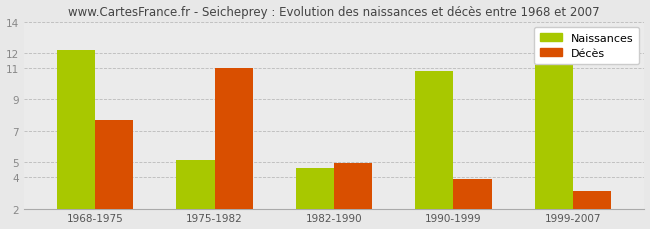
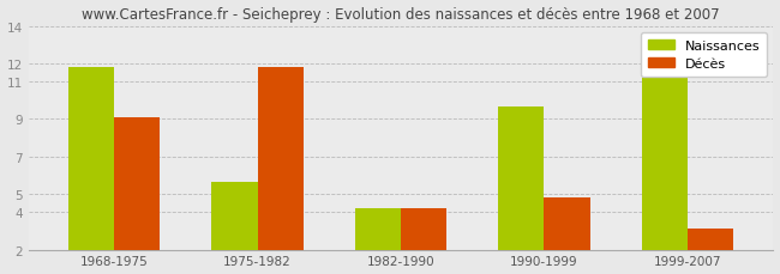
Naissances/1968-1975: 12.2 -> 11.8
Décès/1968-1975: 7.7 -> 9.1
Naissances/1975-1982: 5.1 -> 5.6
Décès/1975-1982: 11.0 -> 11.8
Naissances/1982-1990: 4.6 -> 4.2
Décès/1982-1990: 4.9 -> 4.2
Naissances/1990-1999: 10.8 -> 9.7
Décès/1990-1999: 3.9 -> 4.8
